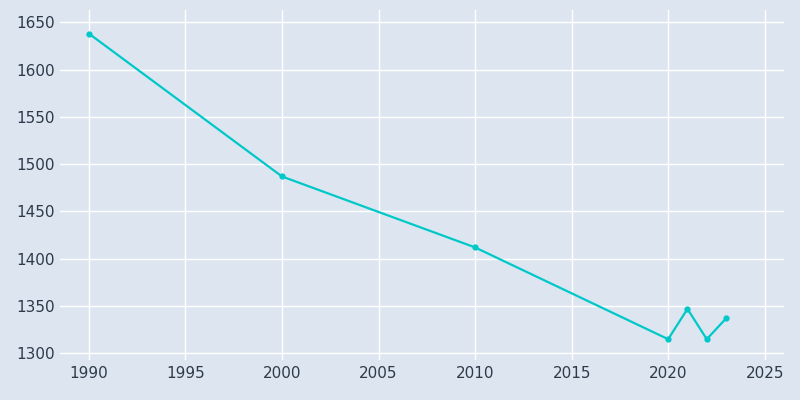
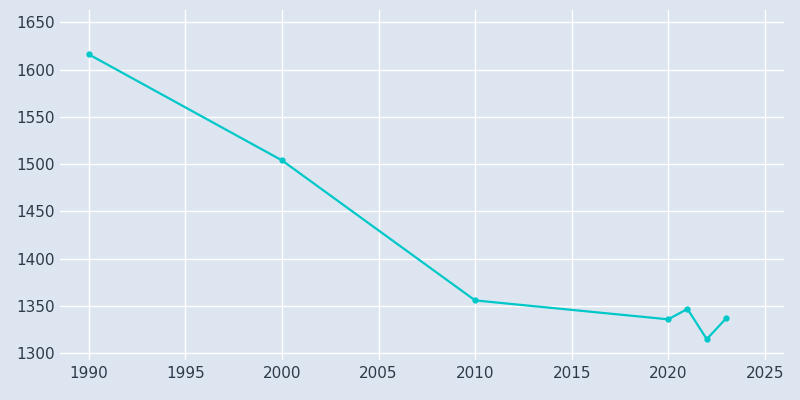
1990: 1638 -> 1616
2000: 1487 -> 1504
2010: 1412 -> 1356
2020: 1315 -> 1336
